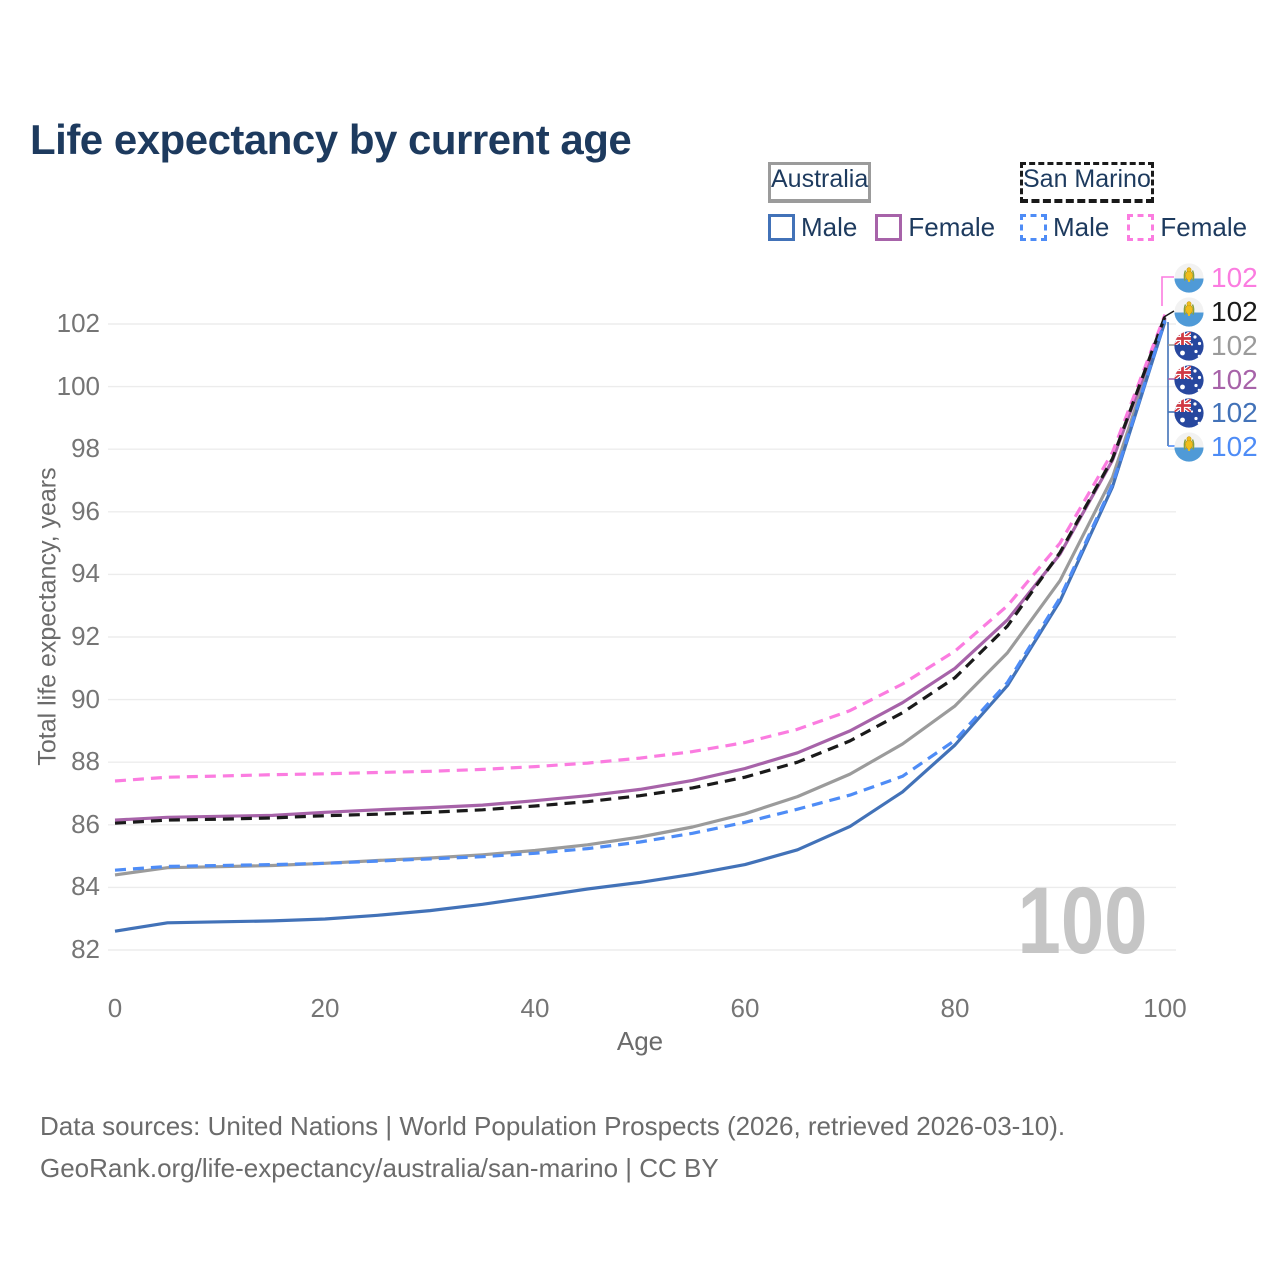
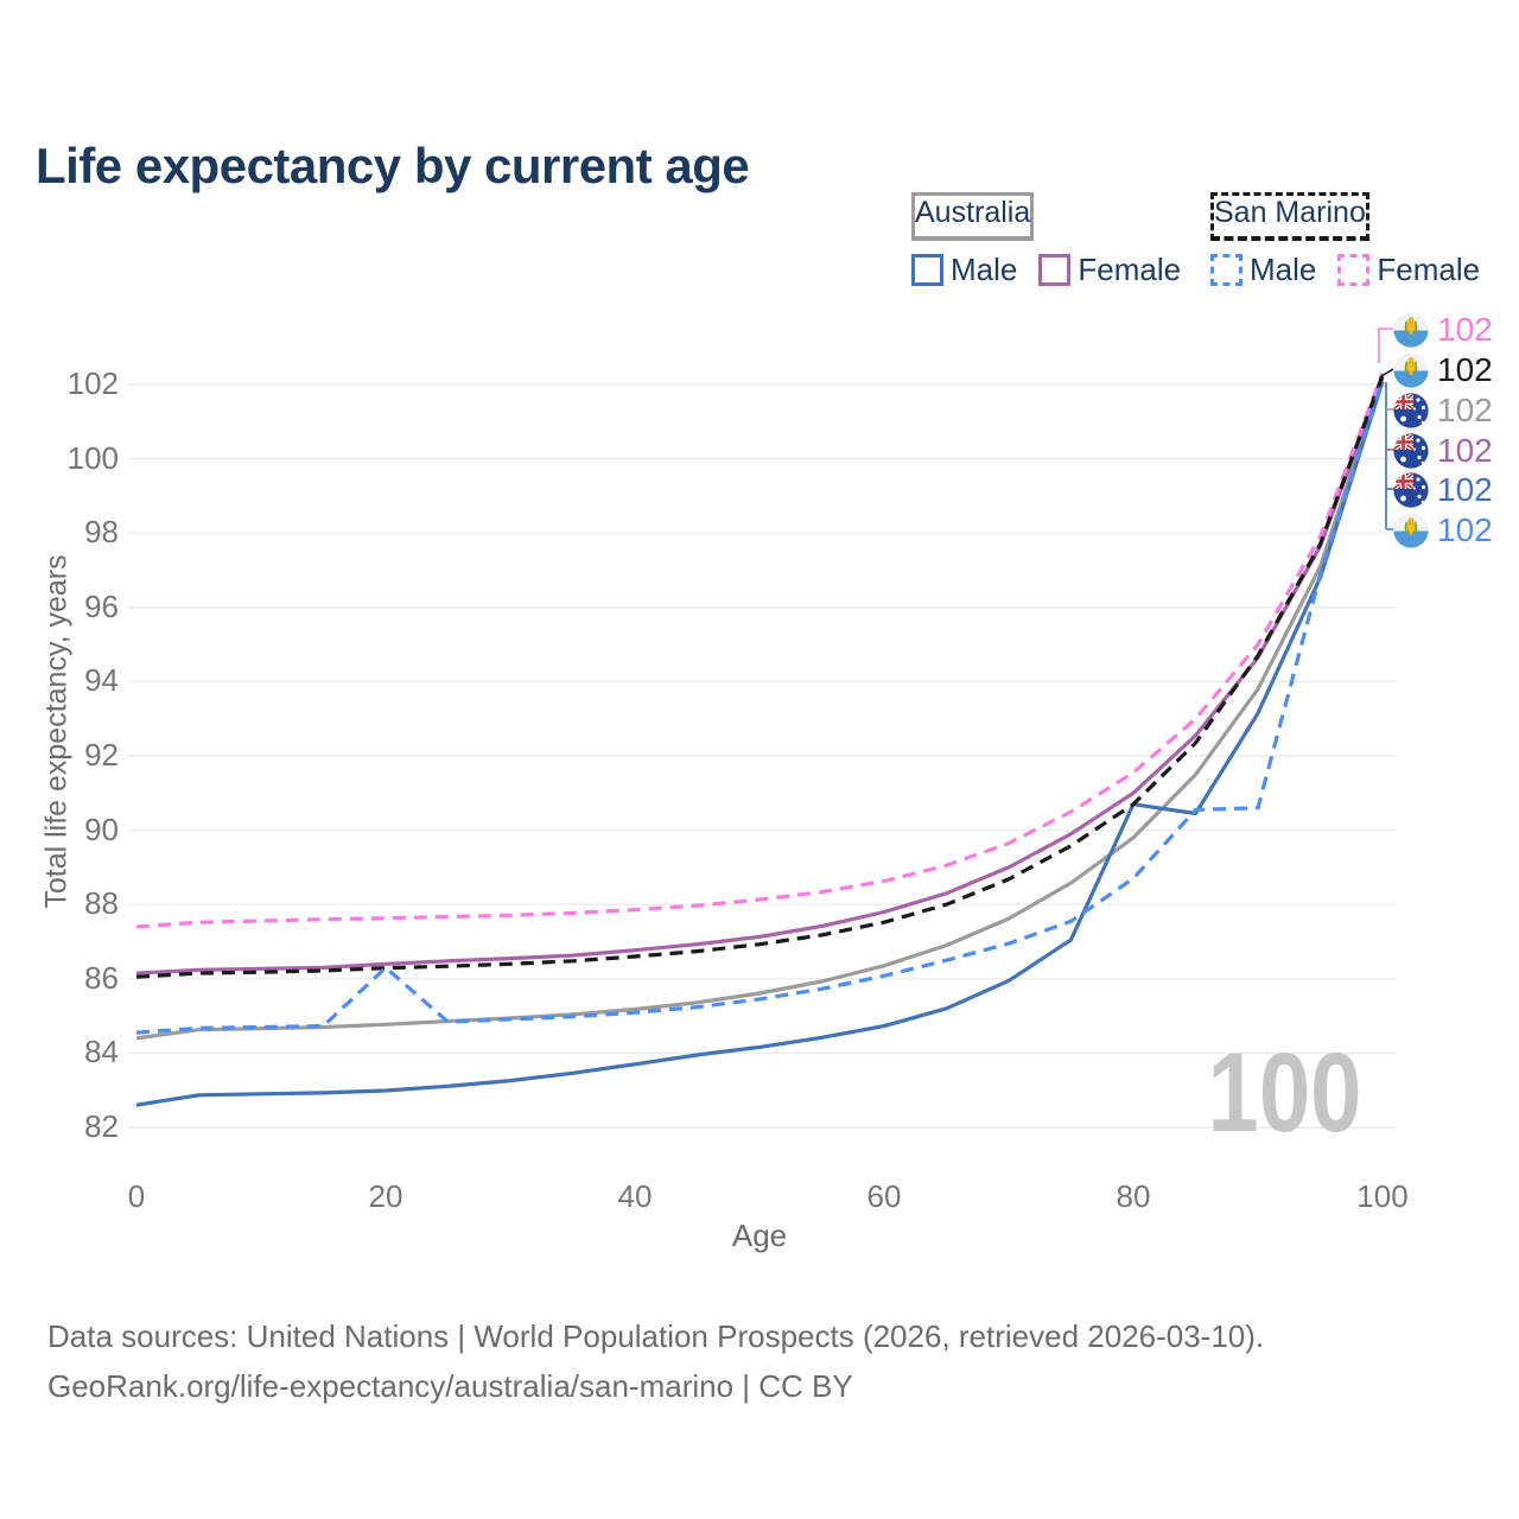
San Marino Male/20: 84.8 -> 86.3
Australia Male/80: 88.5 -> 90.7
San Marino Male/90: 93.2 -> 90.6
